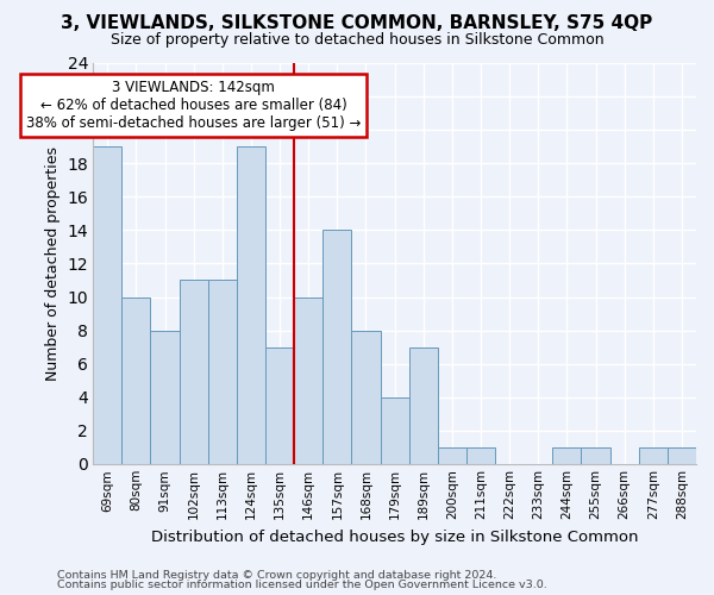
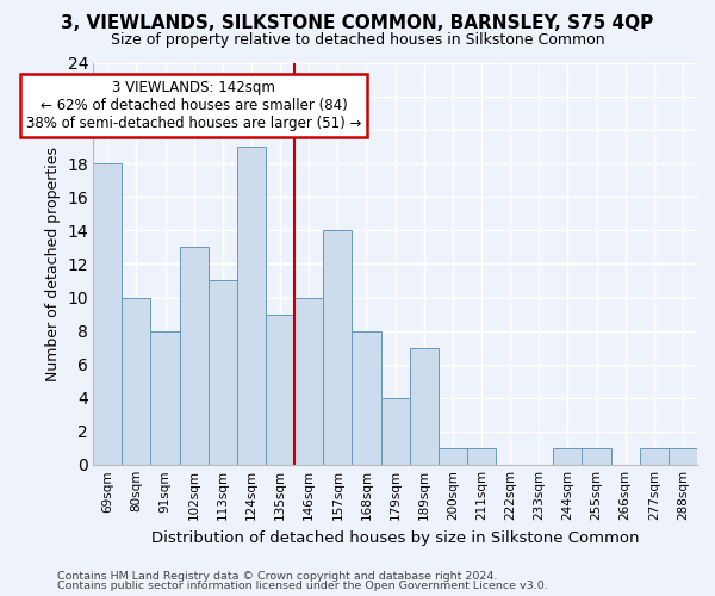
69sqm: 19 -> 18
102sqm: 11 -> 13
135sqm: 7 -> 9
